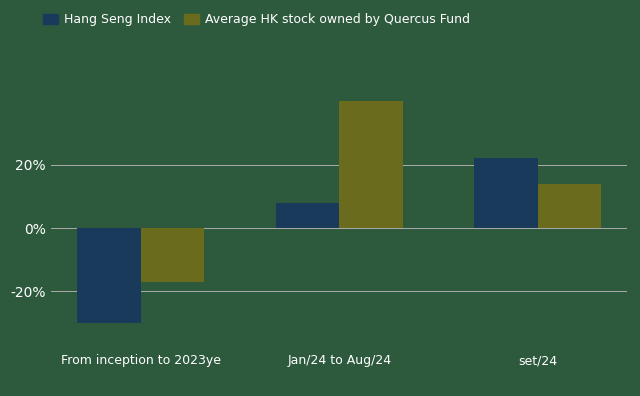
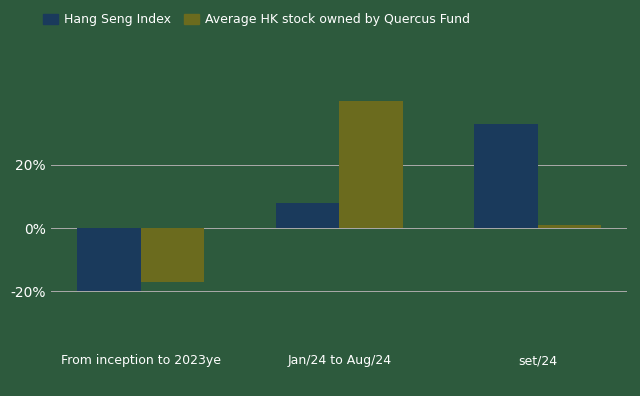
Hang Seng Index/From inception to 2023ye: -30% -> -20%
Hang Seng Index/set/24: 22% -> 33%
Average HK stock owned by Quercus Fund/set/24: 14% -> 1%
